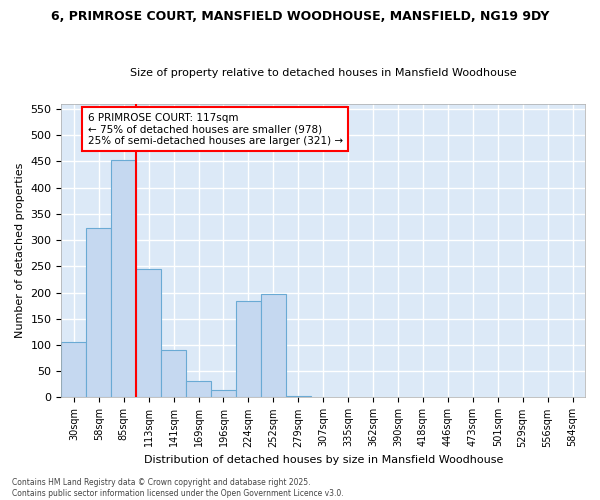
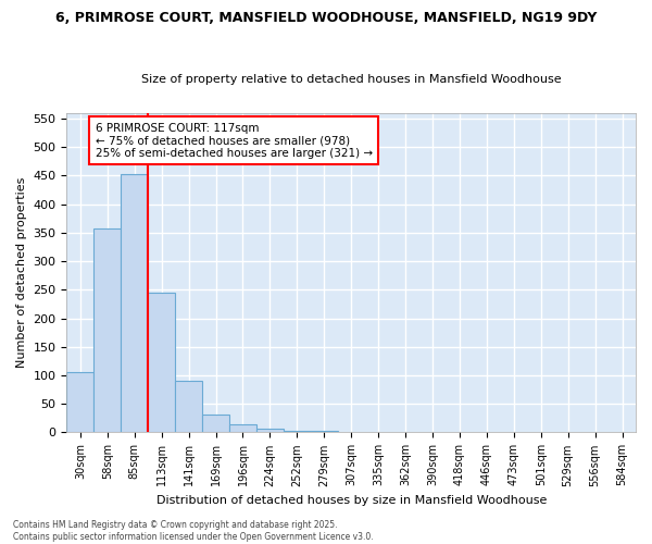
58sqm: 324 -> 357
224sqm: 184 -> 7
252sqm: 198 -> 3
